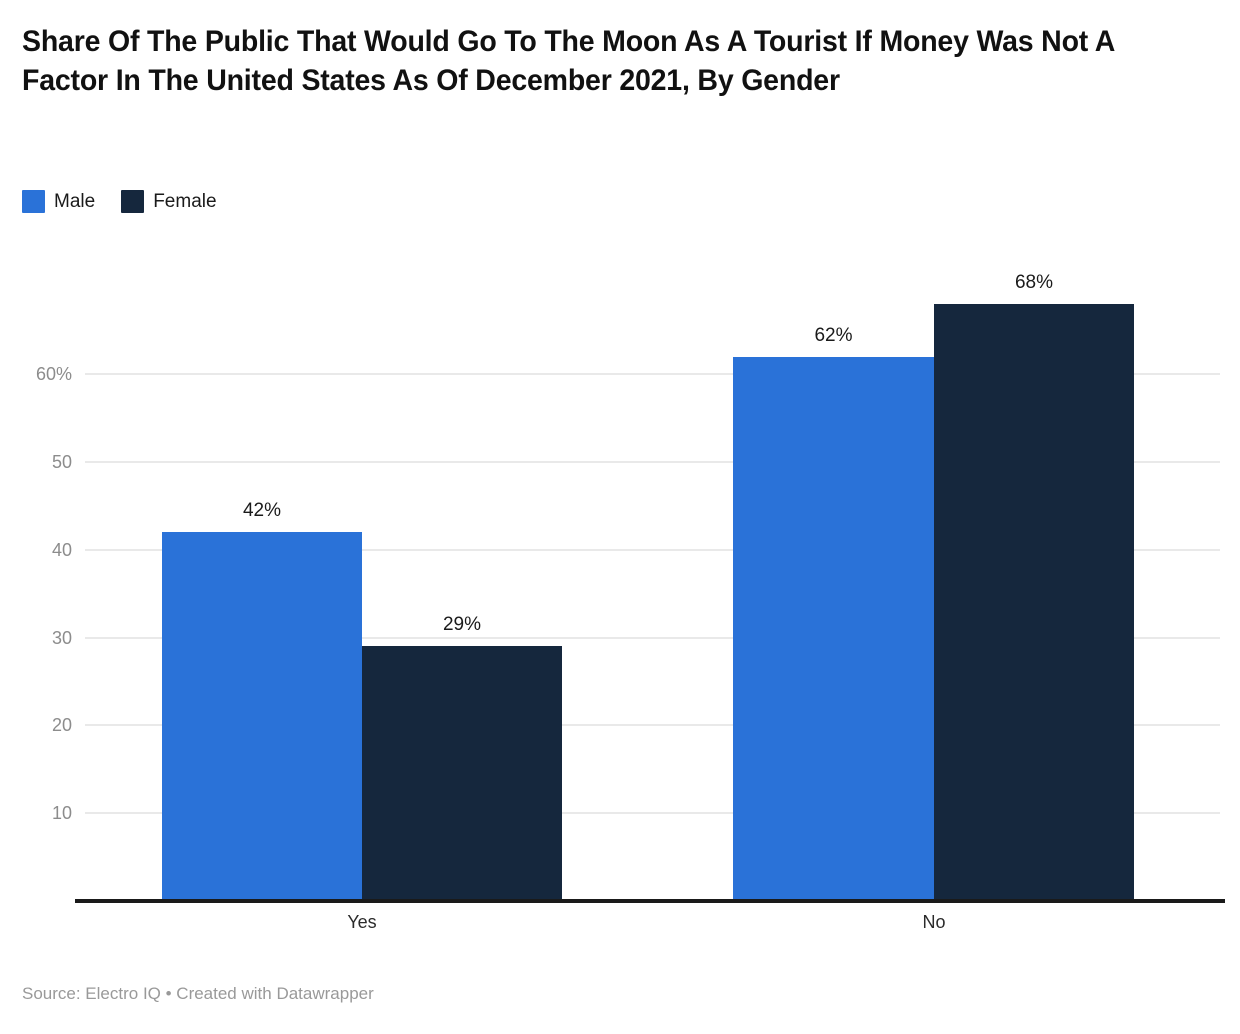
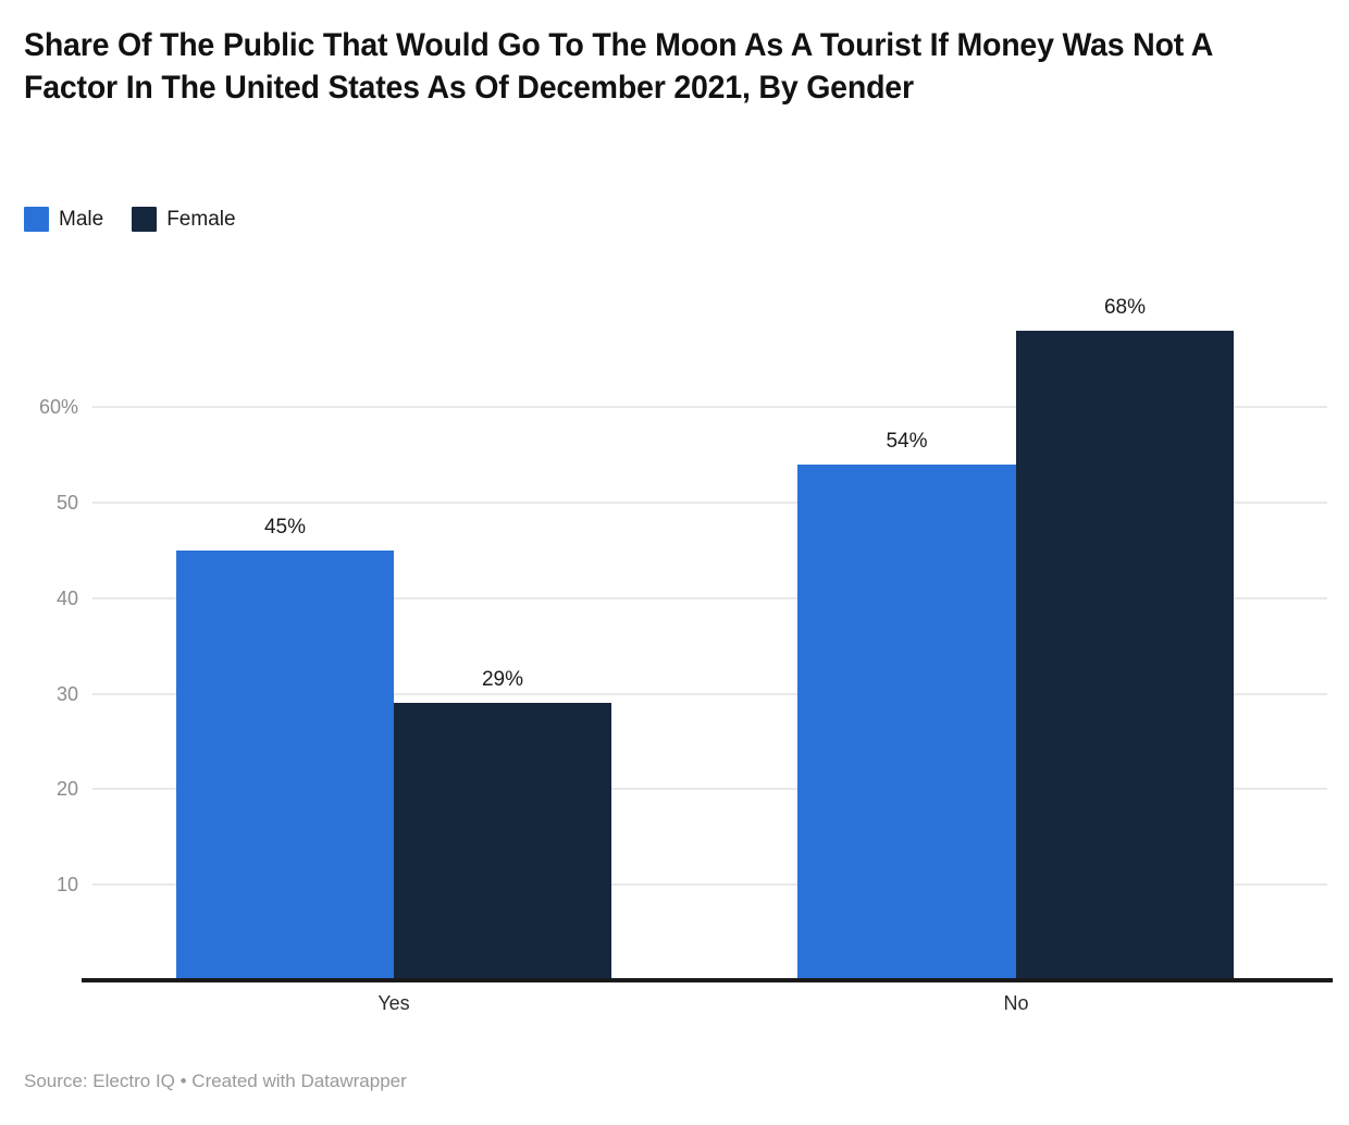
Male/Yes: 42% -> 45%
Male/No: 62% -> 54%
